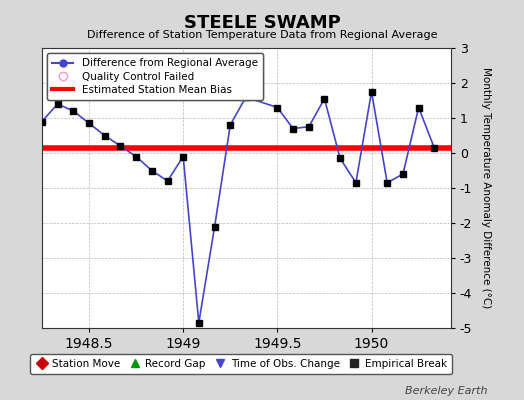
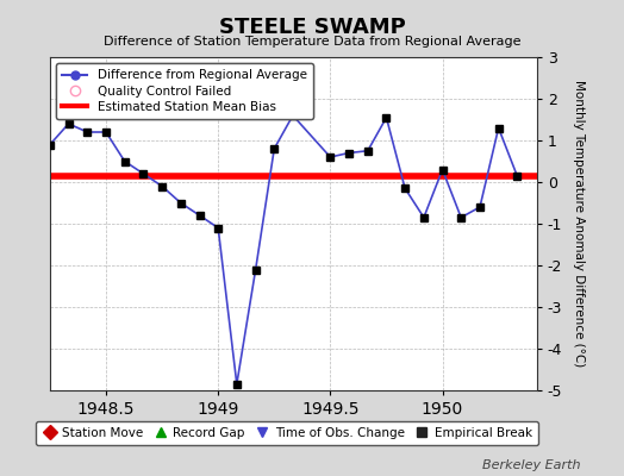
1948.5: 0.85 -> 1.20
1949: -0.10 -> -1.10
1949.5: 1.30 -> 0.60
1950: 1.75 -> 0.30
